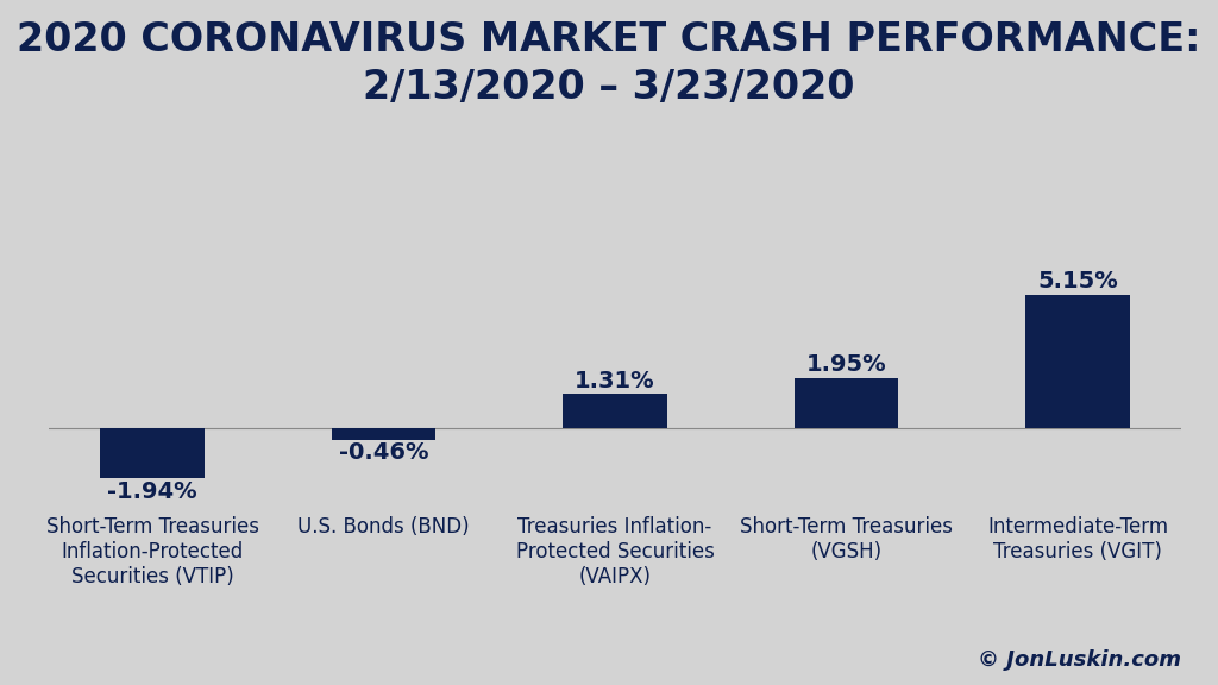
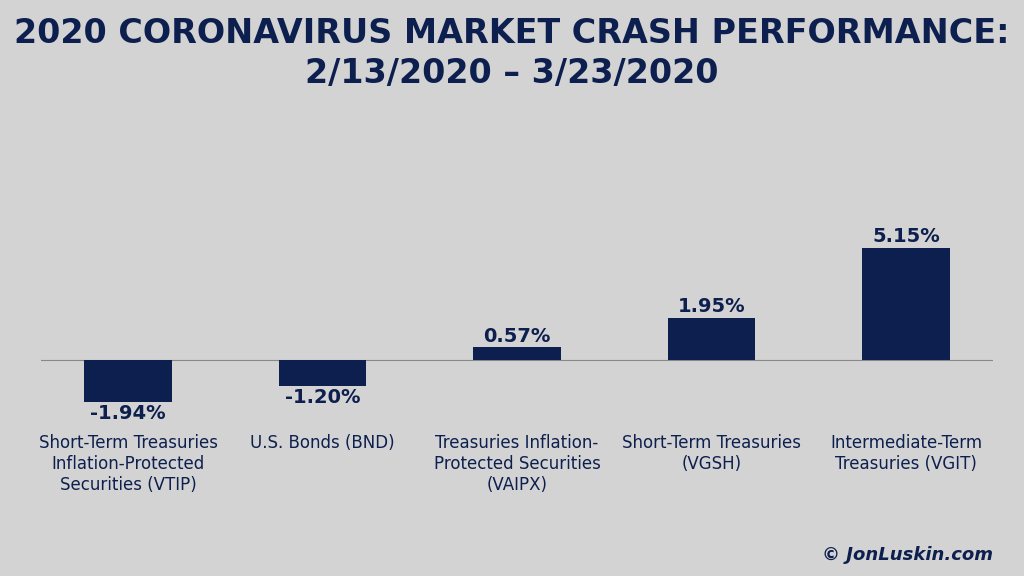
U.S. Bonds (BND): -0.46% -> -1.20%
Treasuries Inflation- Protected Securities (VAIPX): 1.31% -> 0.57%
